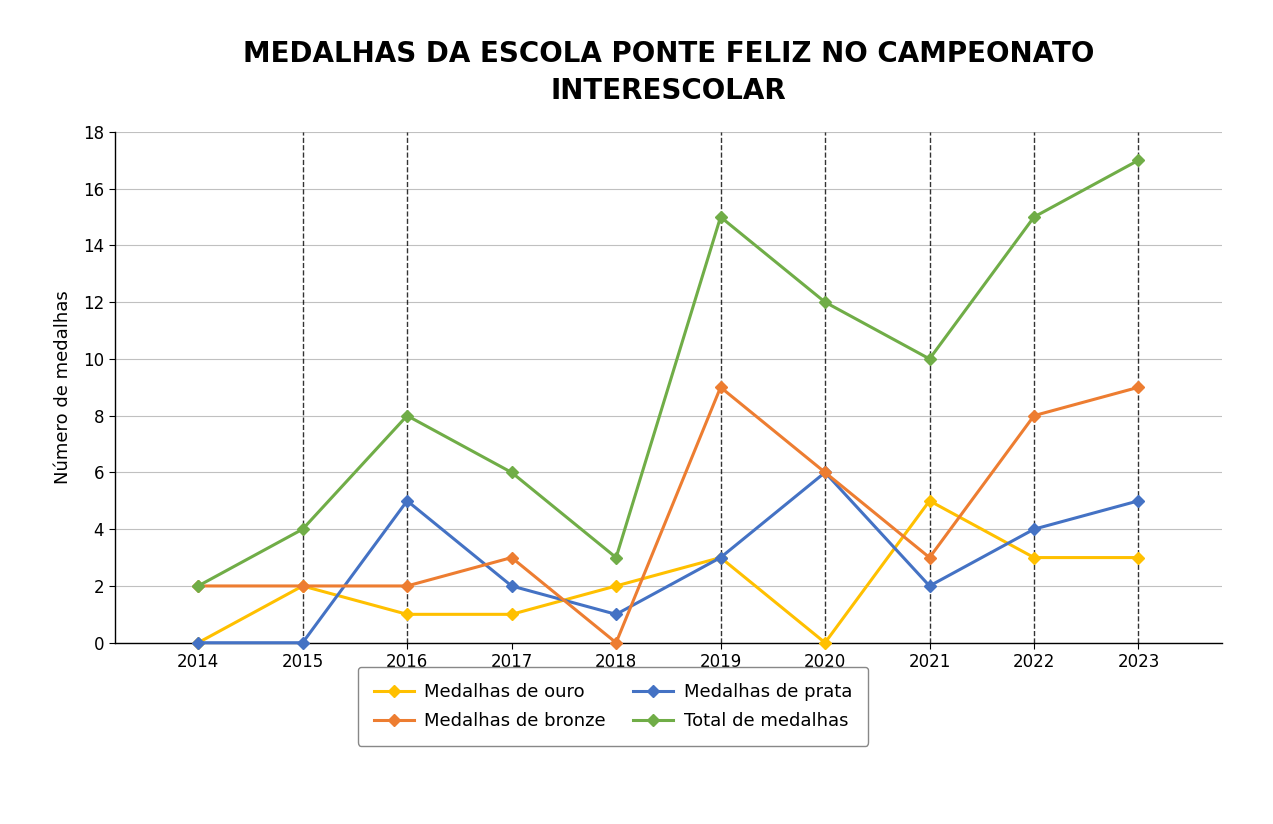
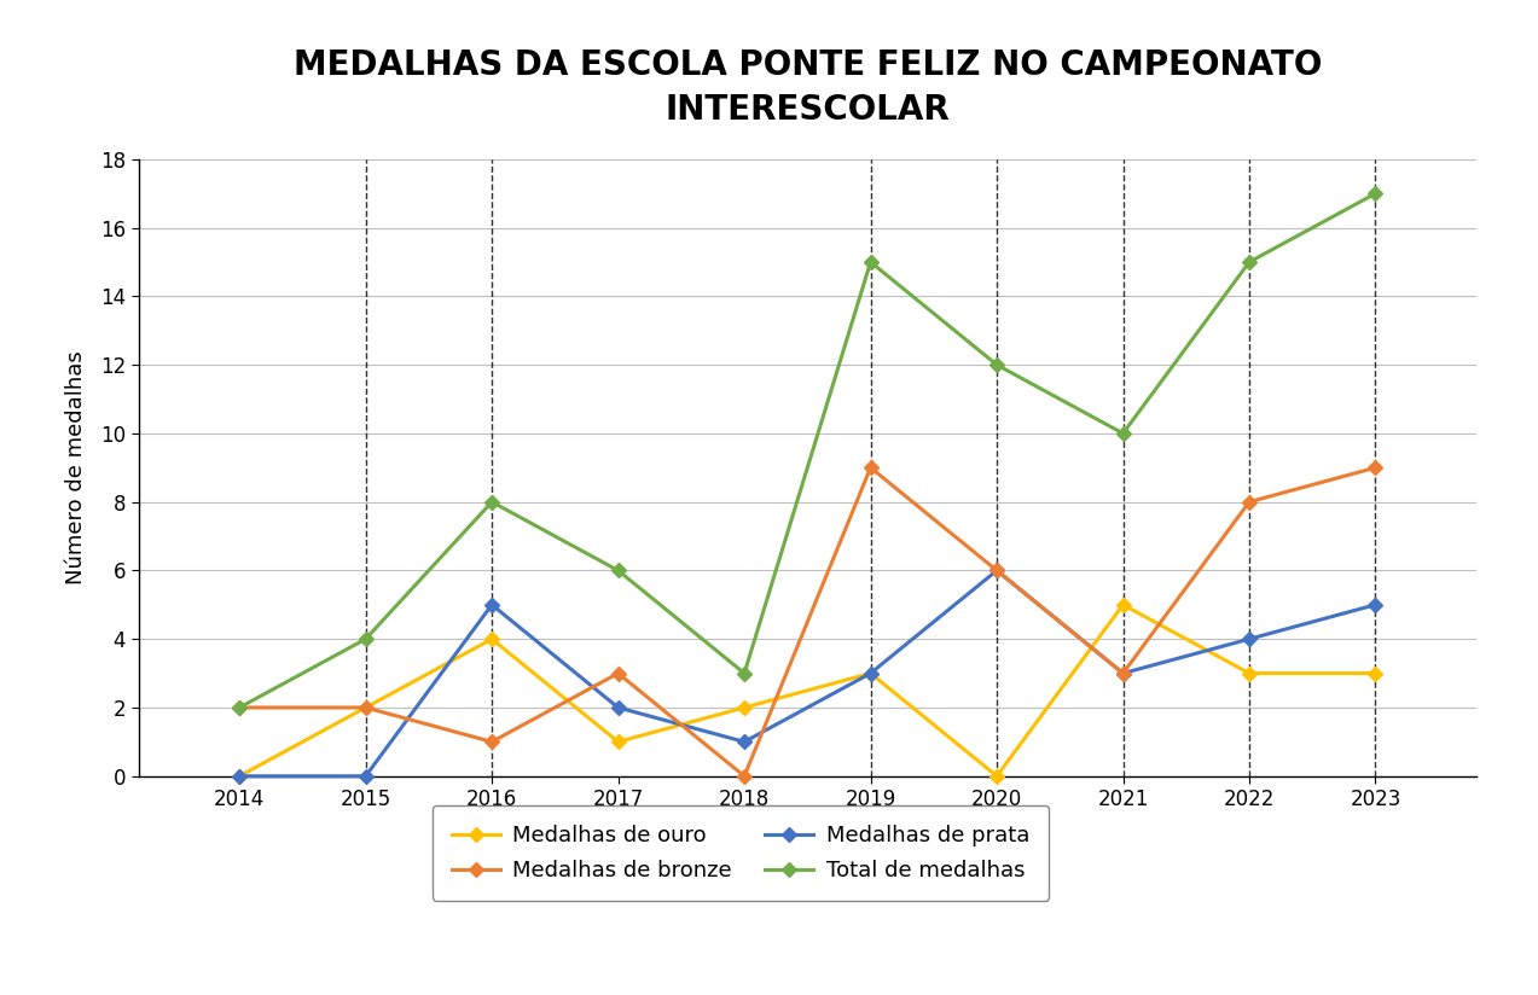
Medalhas de ouro/2016: 1 -> 4
Medalhas de bronze/2016: 2 -> 1
Medalhas de prata/2021: 2 -> 3
